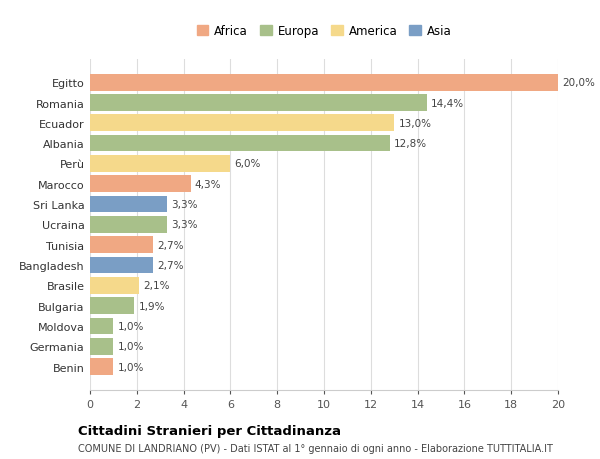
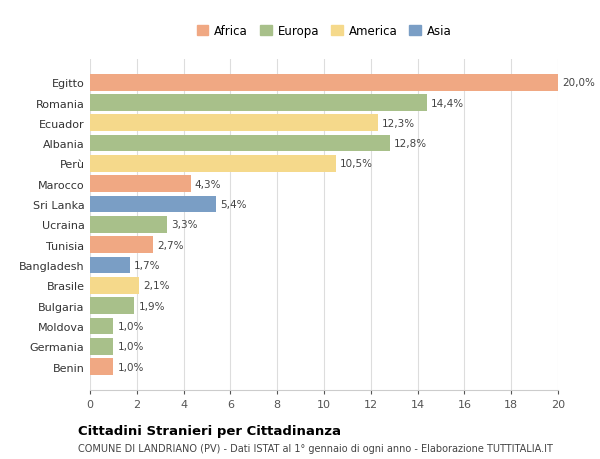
Ecuador: 13,0% -> 12,3%
Perù: 6,0% -> 10,5%
Sri Lanka: 3,3% -> 5,4%
Bangladesh: 2,7% -> 1,7%
